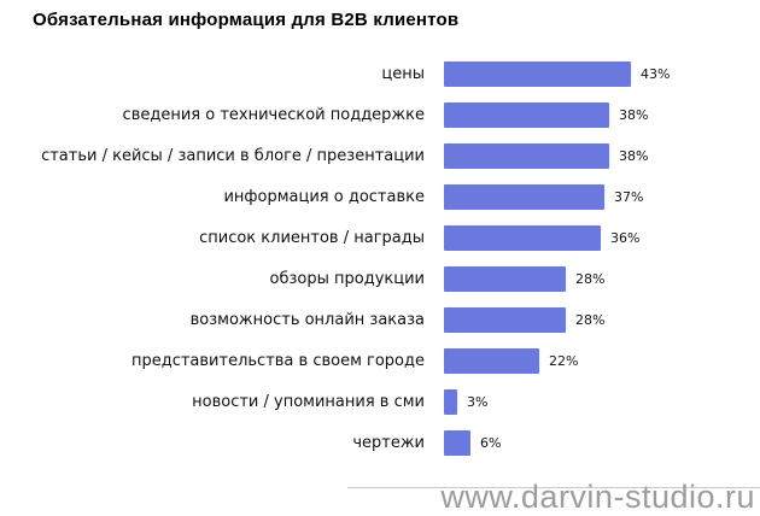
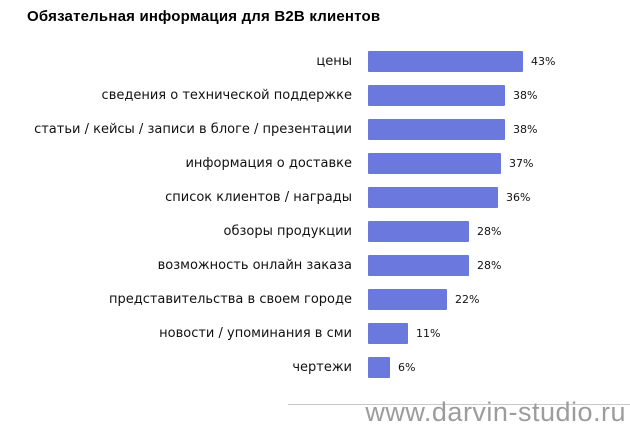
новости / упоминания в сми: 3% -> 11%
